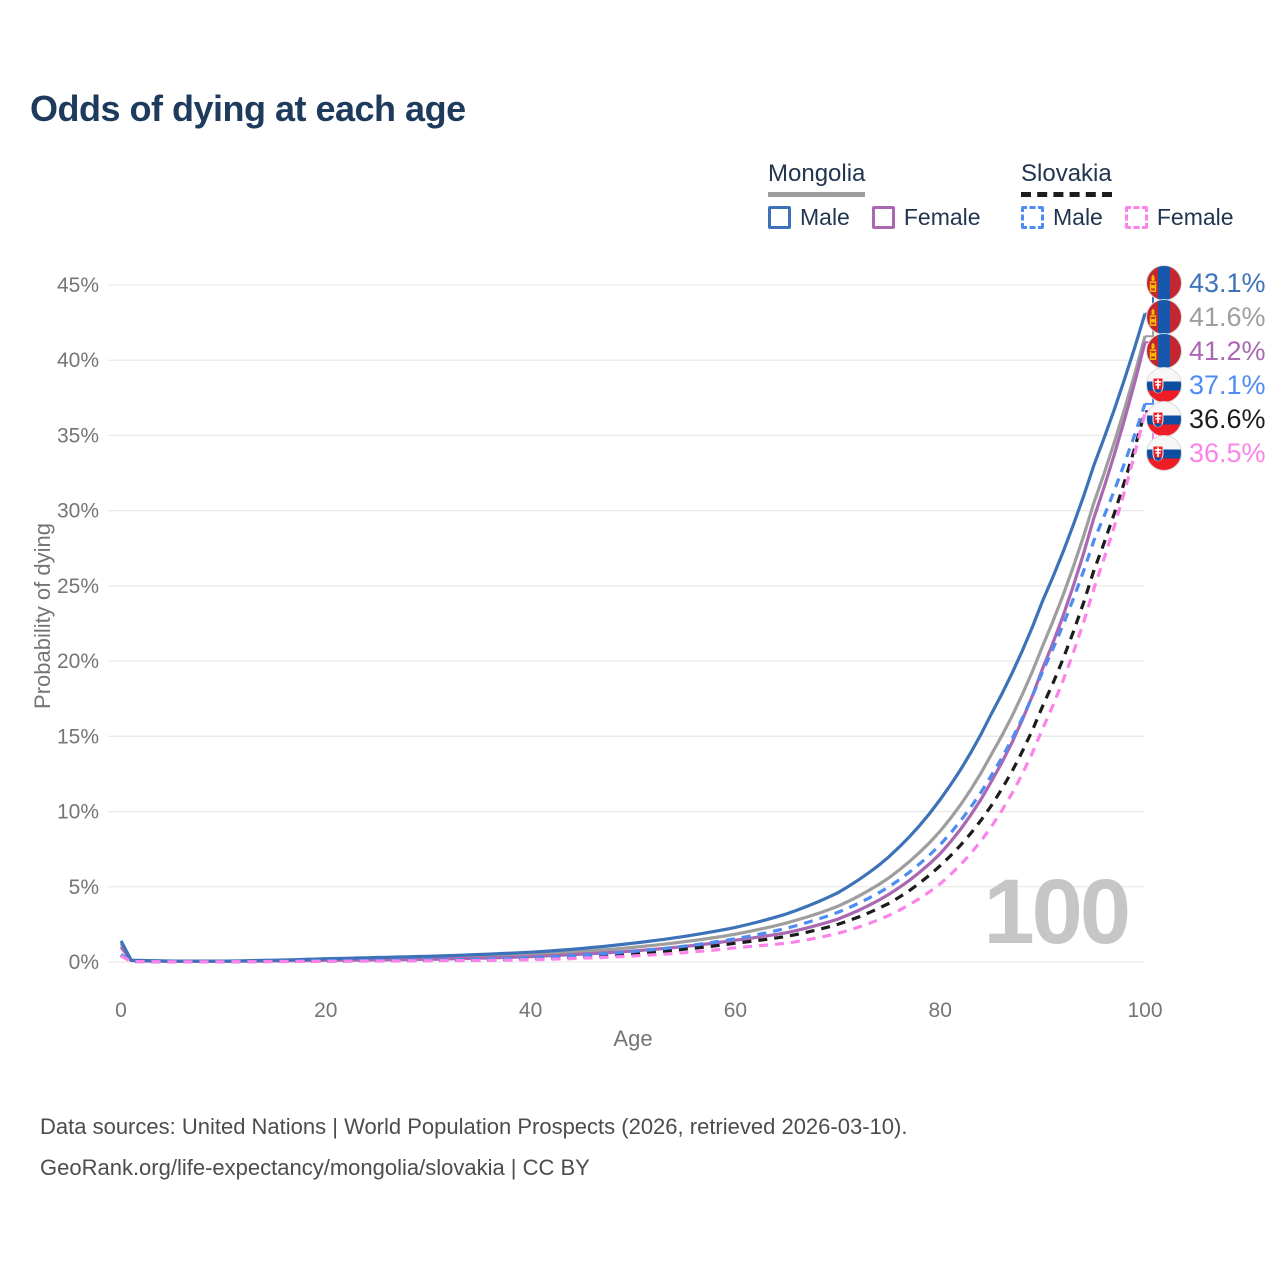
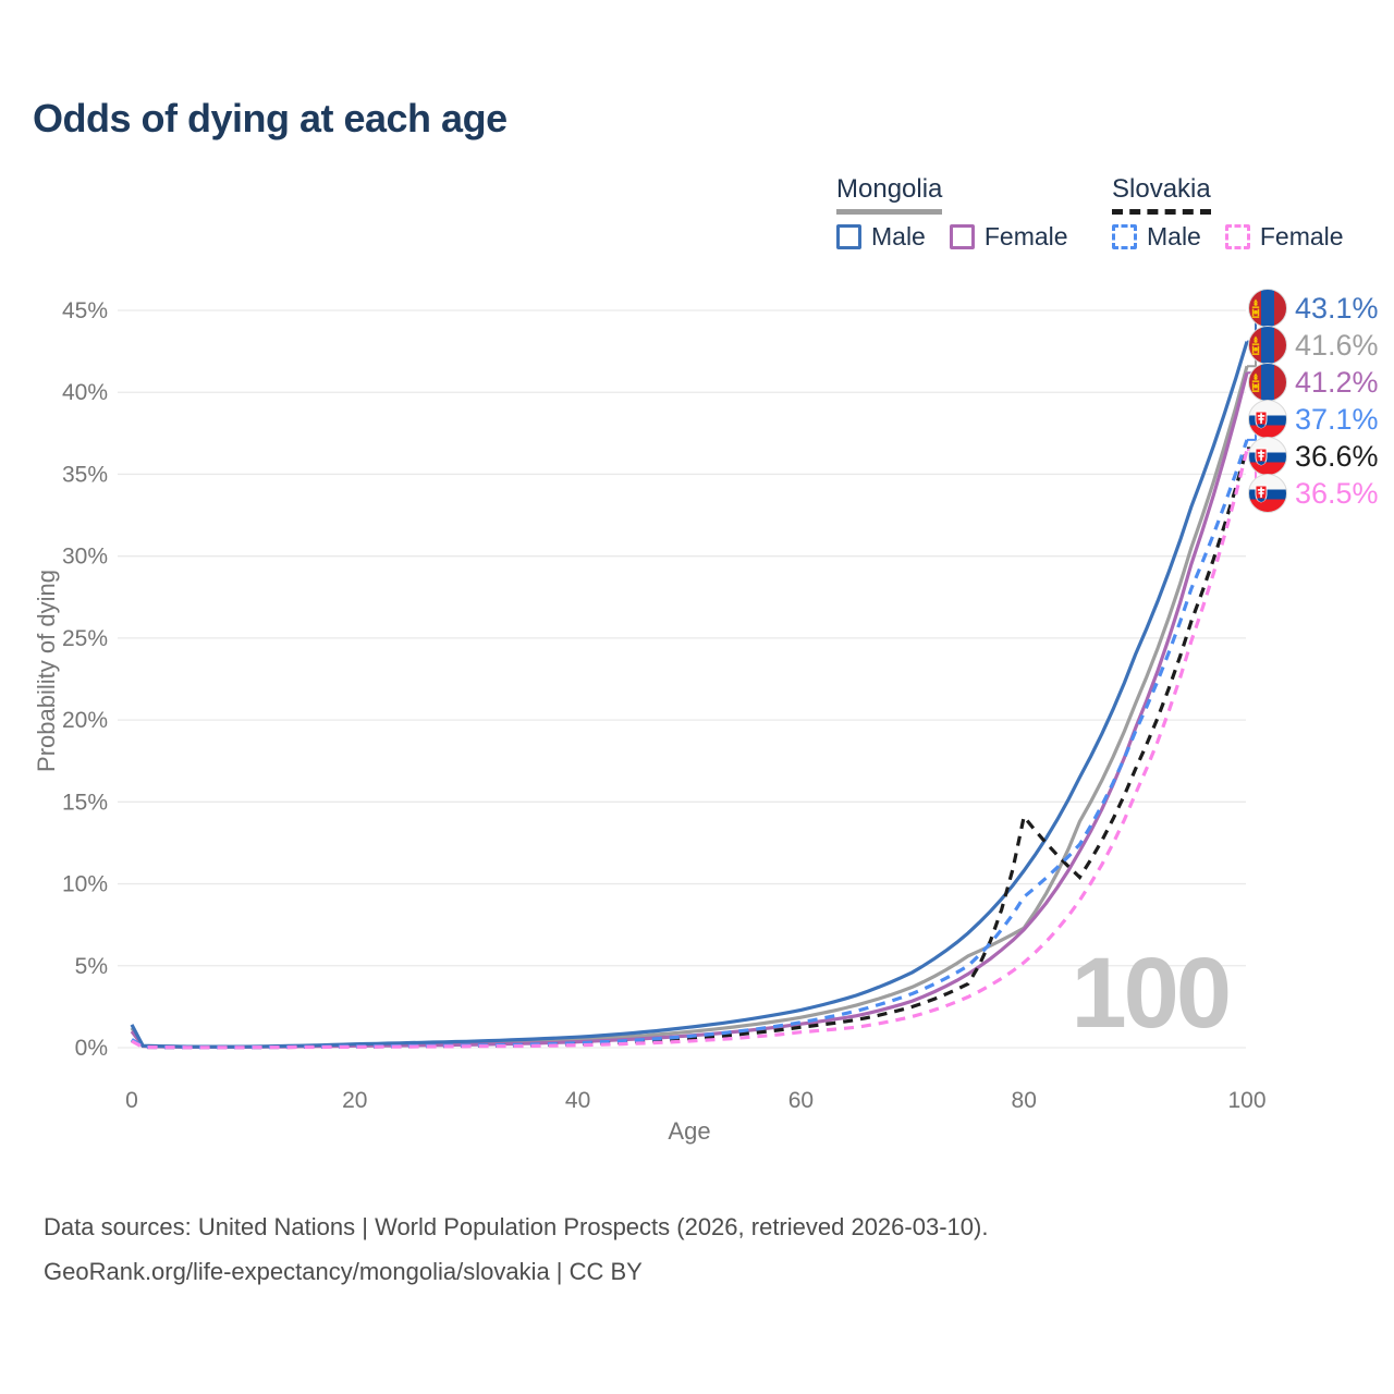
Mongolia/80: 8.7% -> 7.3%
Slovakia Male/80: 7.8% -> 9.2%
Slovakia/80: 6.4% -> 14.1%
